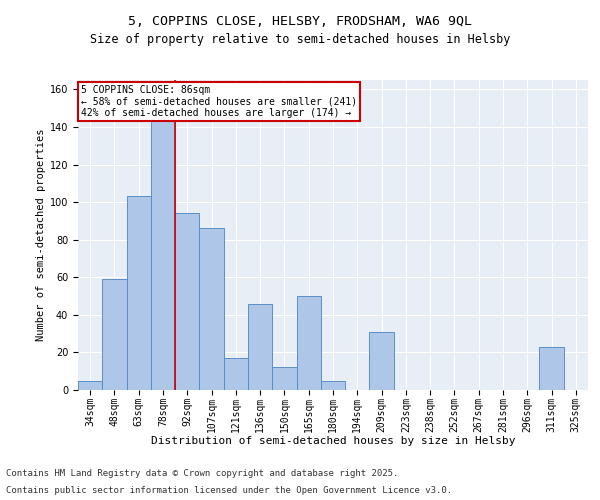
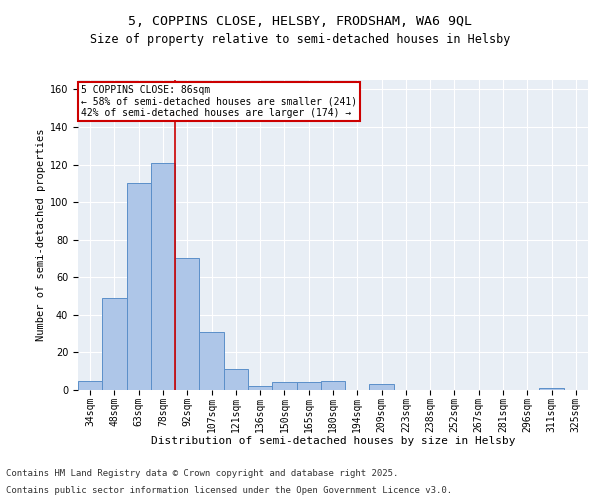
48sqm: 59 -> 49
63sqm: 103 -> 110
78sqm: 144 -> 121
92sqm: 94 -> 70
107sqm: 86 -> 31
121sqm: 17 -> 11
136sqm: 46 -> 2
150sqm: 12 -> 4
165sqm: 50 -> 4
209sqm: 31 -> 3
311sqm: 23 -> 1
